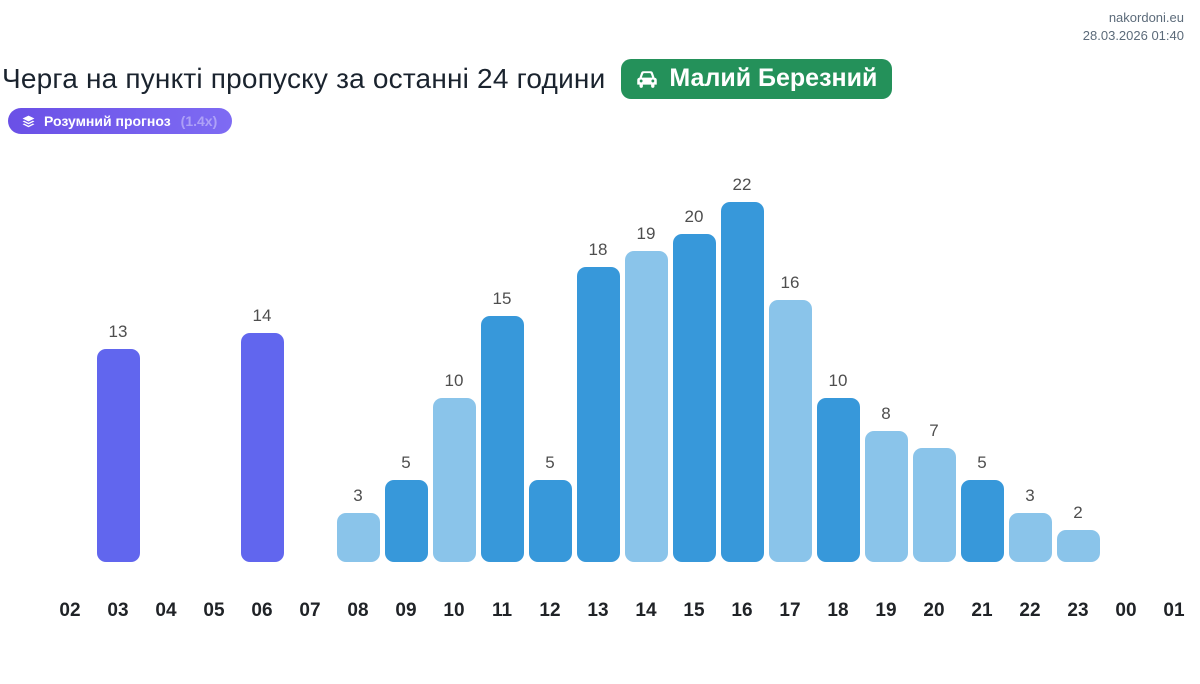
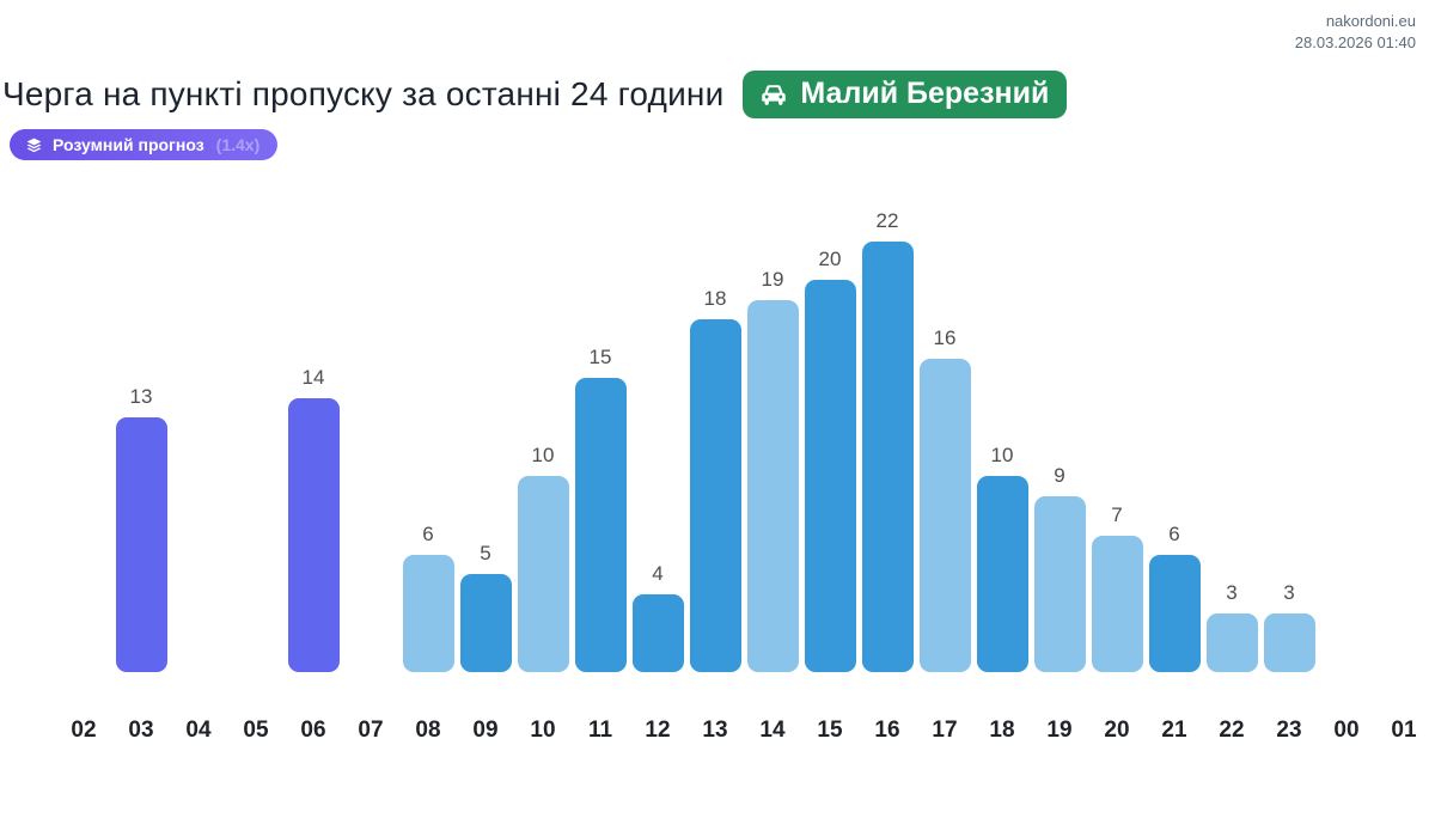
08: 3 -> 6
12: 5 -> 4
19: 8 -> 9
21: 5 -> 6
23: 2 -> 3
